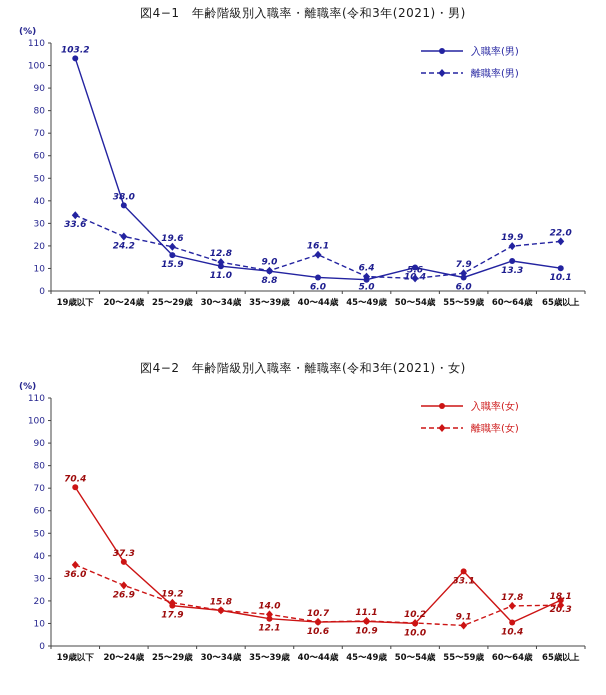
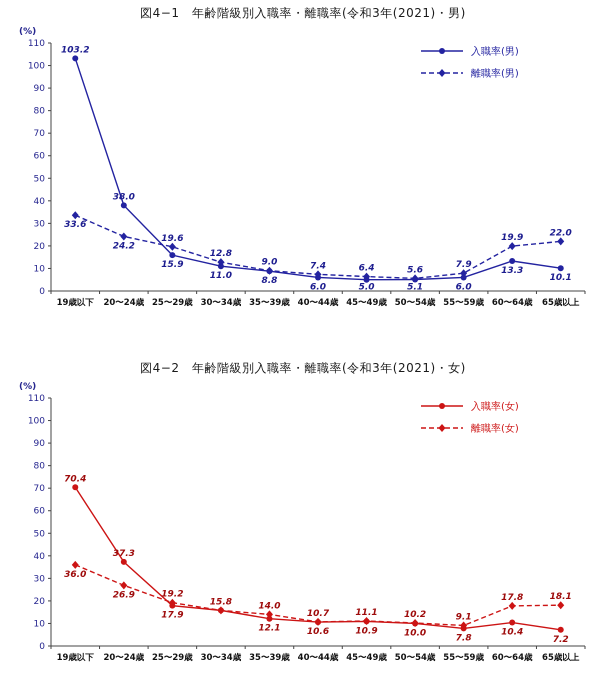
図4−1 年齢階級別入職率・離職率(令和3年(2021)・男)/離職率(男)/40〜44歳: 16.1 -> 7.4
図4−1 年齢階級別入職率・離職率(令和3年(2021)・男)/入職率(男)/50〜54歳: 10.4 -> 5.1
図4−2 年齢階級別入職率・離職率(令和3年(2021)・女)/入職率(女)/55〜59歳: 33.1 -> 7.8
図4−2 年齢階級別入職率・離職率(令和3年(2021)・女)/入職率(女)/65歳以上: 20.3 -> 7.2
